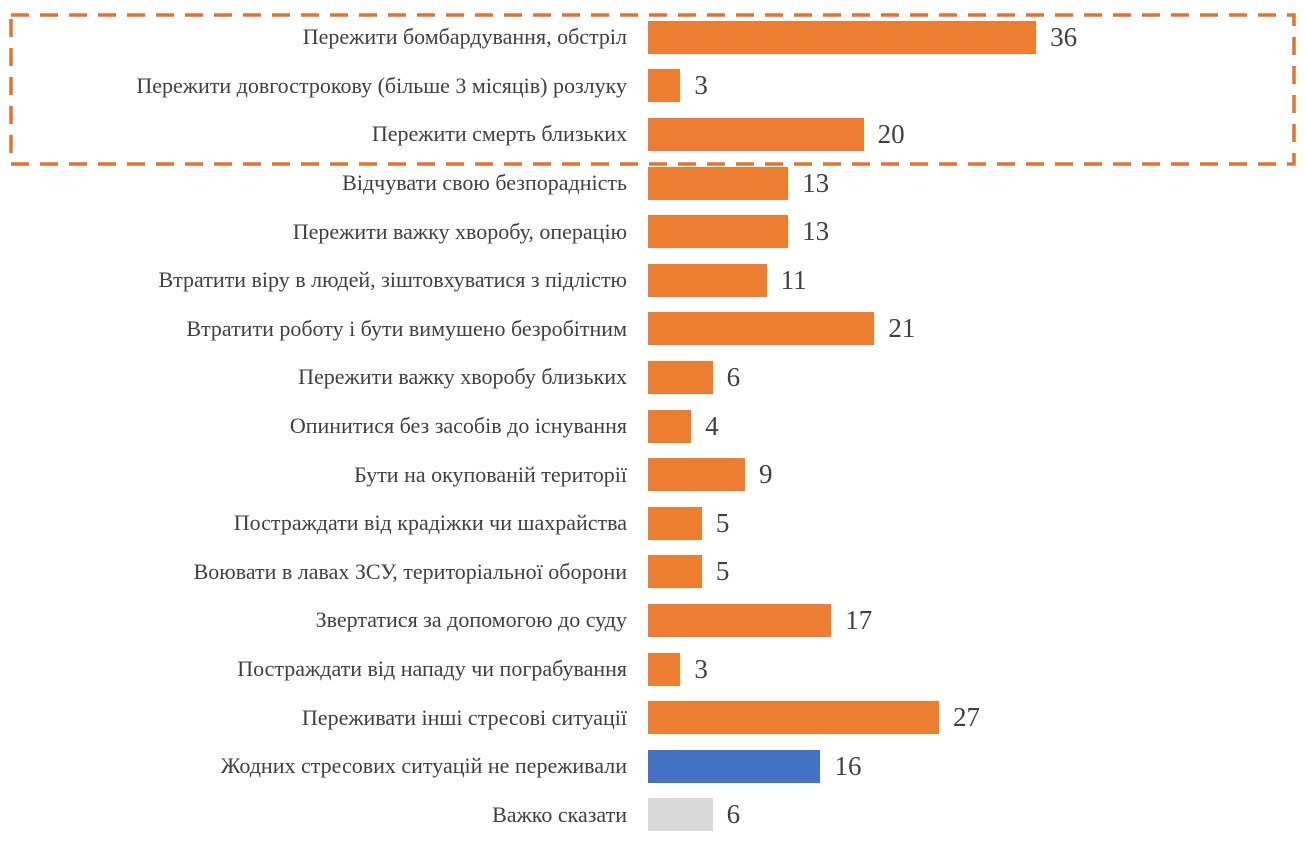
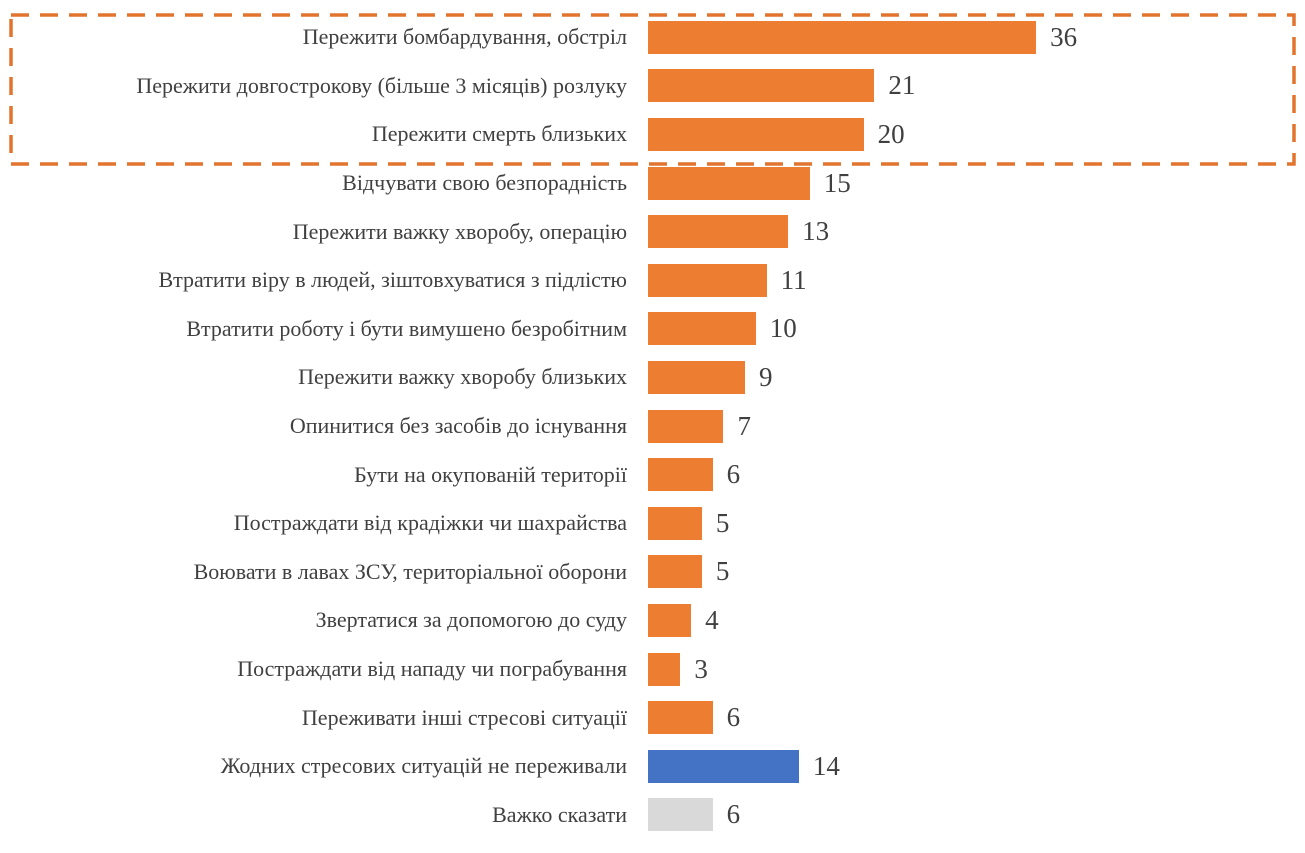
Пережити довгострокову (більше 3 місяців) розлуку: 3 -> 21
Відчувати свою безпорадність: 13 -> 15
Втратити роботу і бути вимушено безробітним: 21 -> 10
Пережити важку хворобу близьких: 6 -> 9
Опинитися без засобів до існування: 4 -> 7
Бути на окупованій території: 9 -> 6
Звертатися за допомогою до суду: 17 -> 4
Переживати інші стресові ситуації: 27 -> 6
Жодних стресових ситуацій не переживали: 16 -> 14
